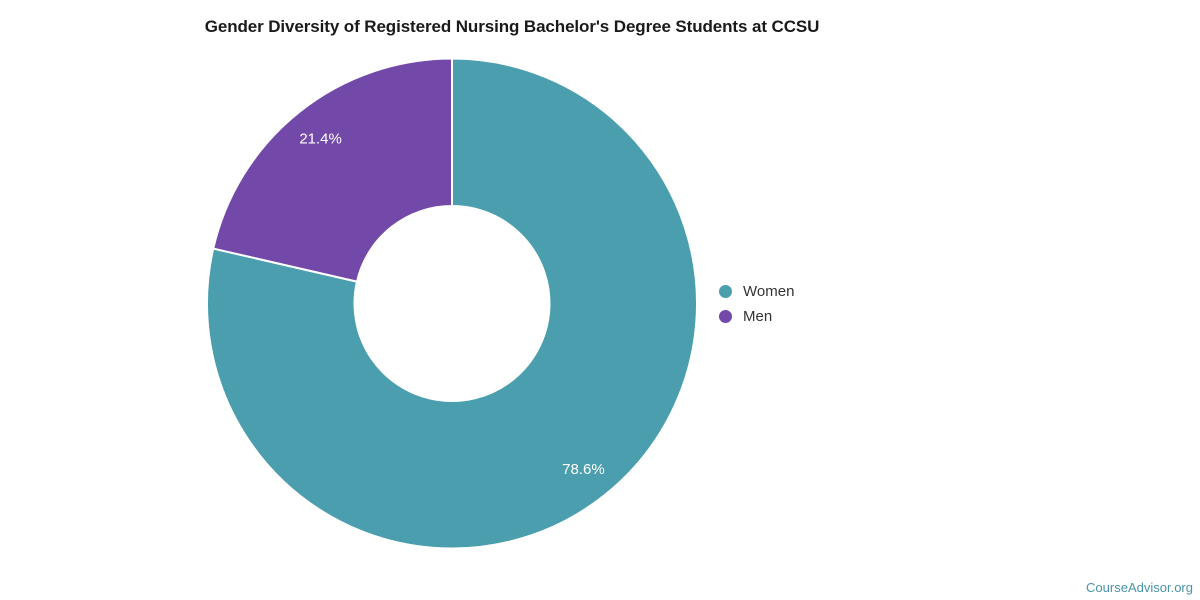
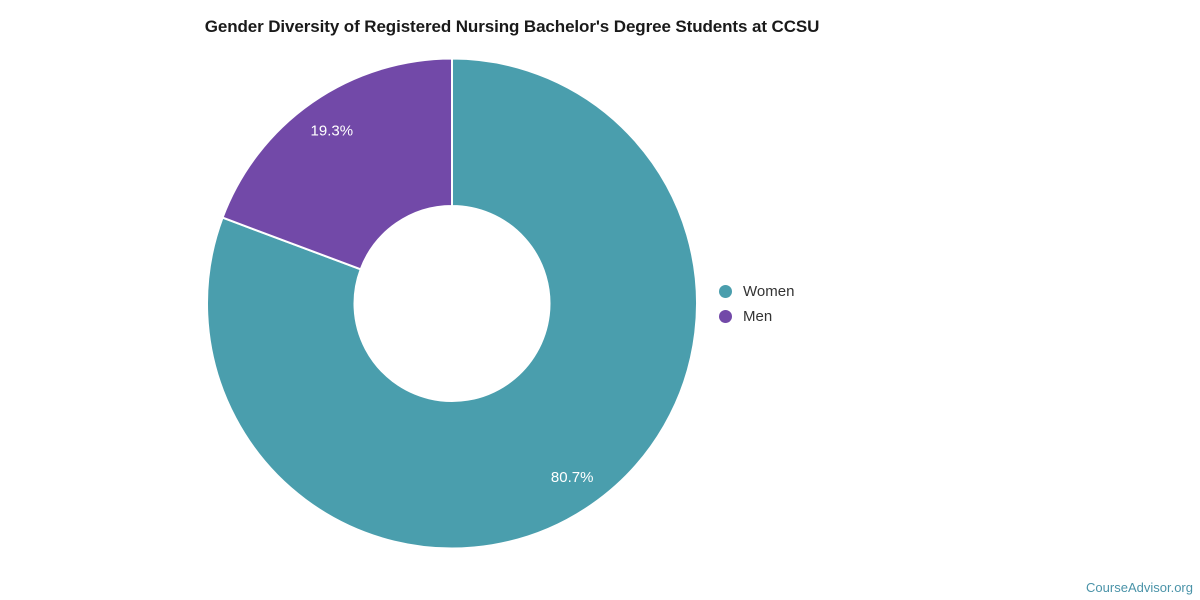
Women: 78.6% -> 80.7%
Men: 21.4% -> 19.3%
